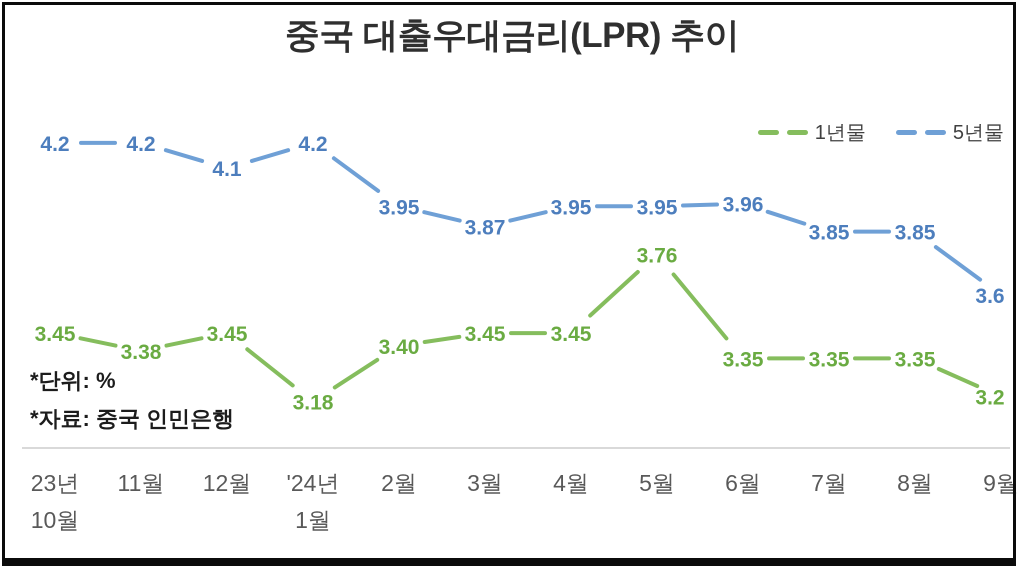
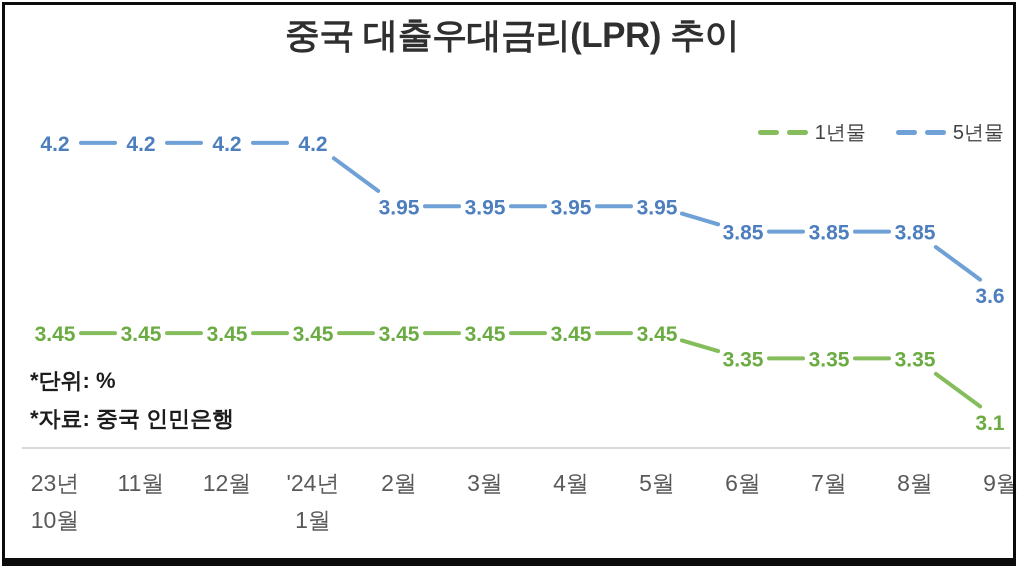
1년물/11월: 3.38 -> 3.45
5년물/12월: 4.1 -> 4.2
1년물/'24년 1월: 3.18 -> 3.45
1년물/2월: 3.40 -> 3.45
5년물/3월: 3.87 -> 3.95
1년물/5월: 3.76 -> 3.45
5년물/6월: 3.96 -> 3.85
1년물/9월: 3.2 -> 3.1
